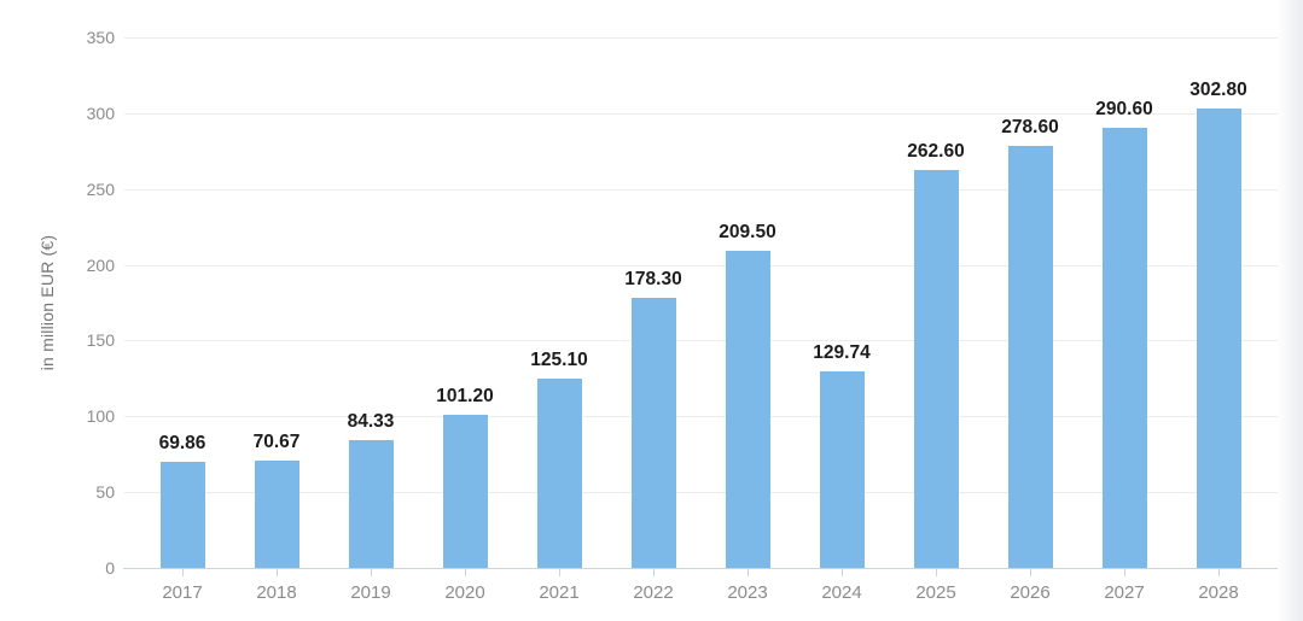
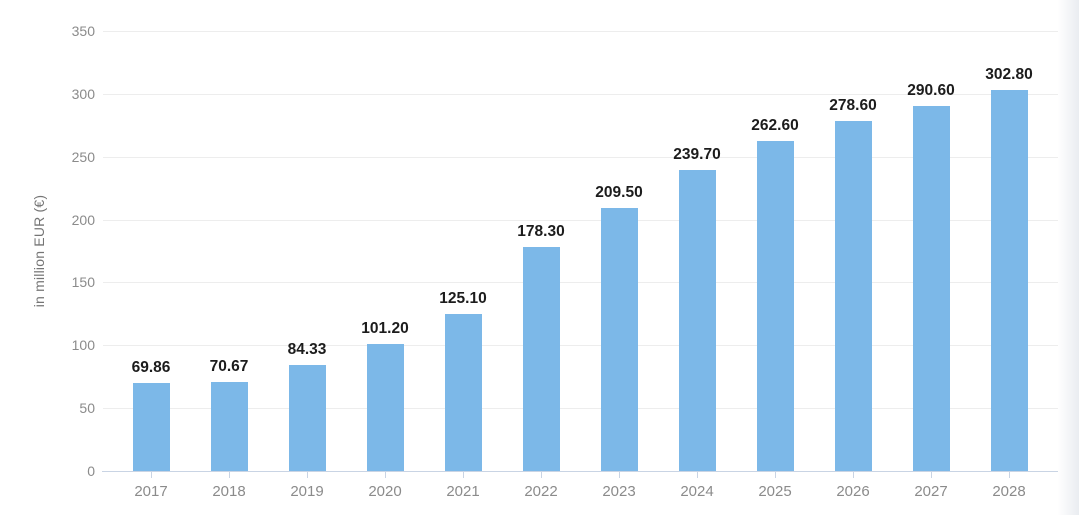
2024: 129.74 -> 239.70
